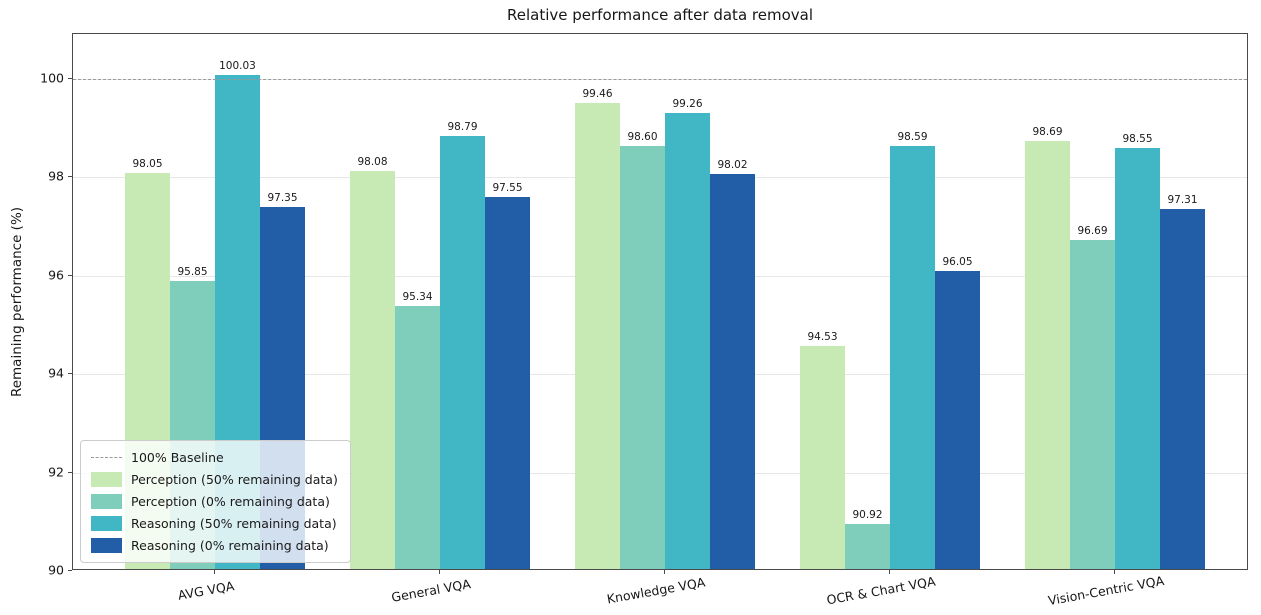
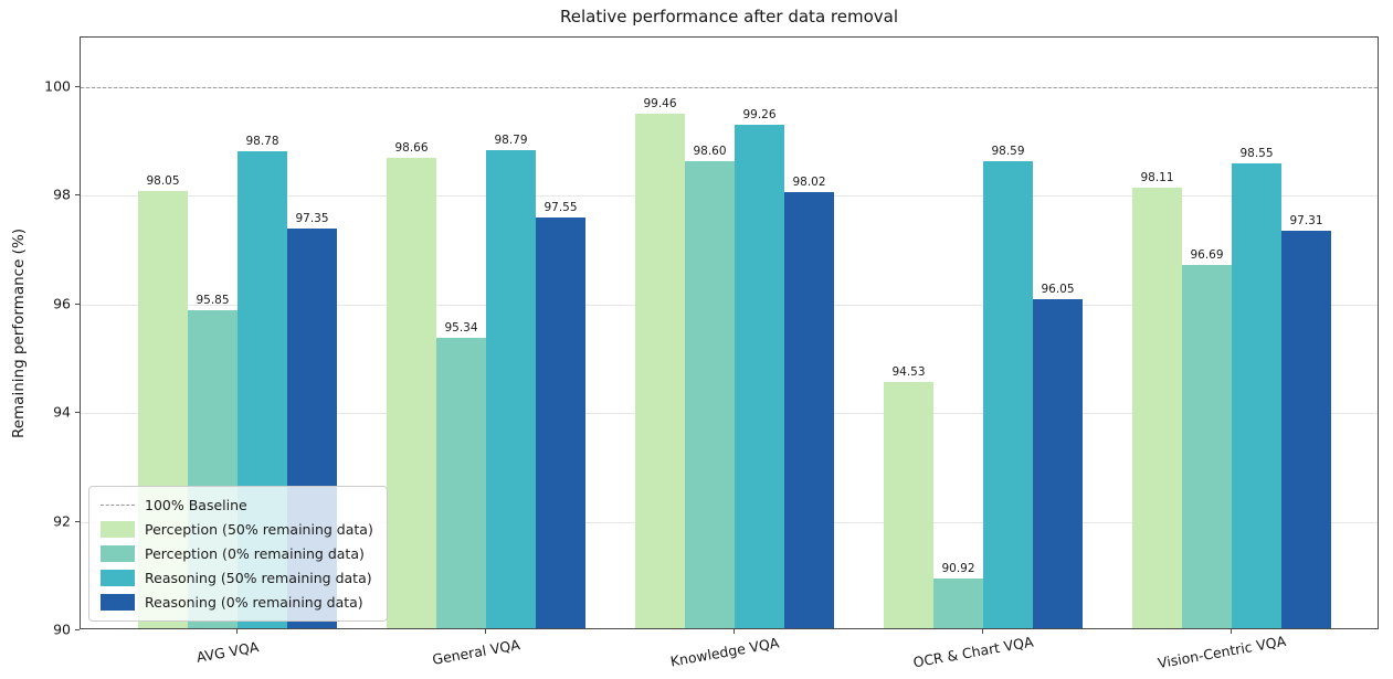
Reasoning (50% remaining data)/AVG VQA: 100.03 -> 98.78
Perception (50% remaining data)/General VQA: 98.08 -> 98.66
Perception (50% remaining data)/Vision-Centric VQA: 98.69 -> 98.11
